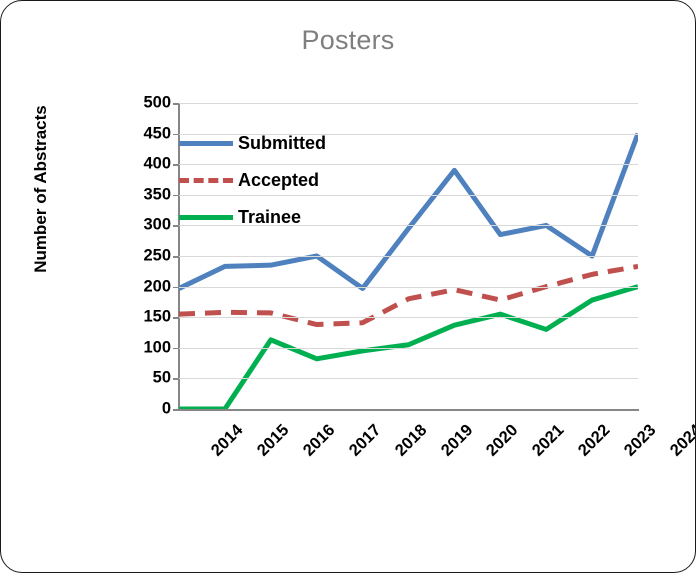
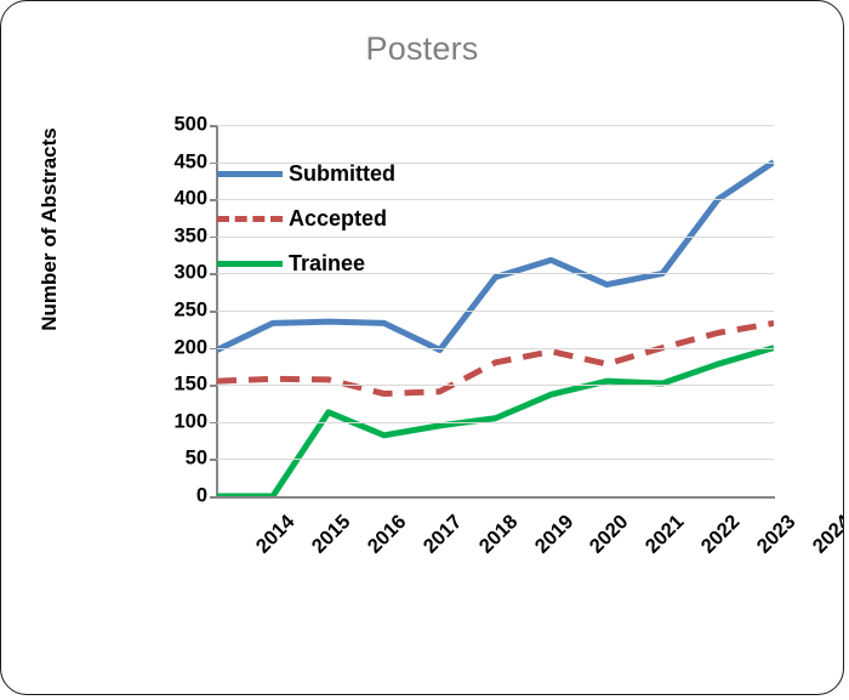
Submitted/2017: 250 -> 230
Submitted/2020: 390 -> 320
Trainee/2022: 130 -> 150
Submitted/2023: 250 -> 400
